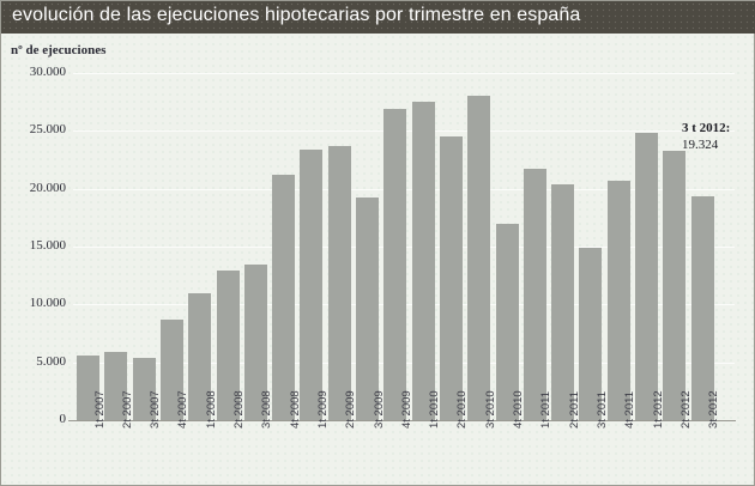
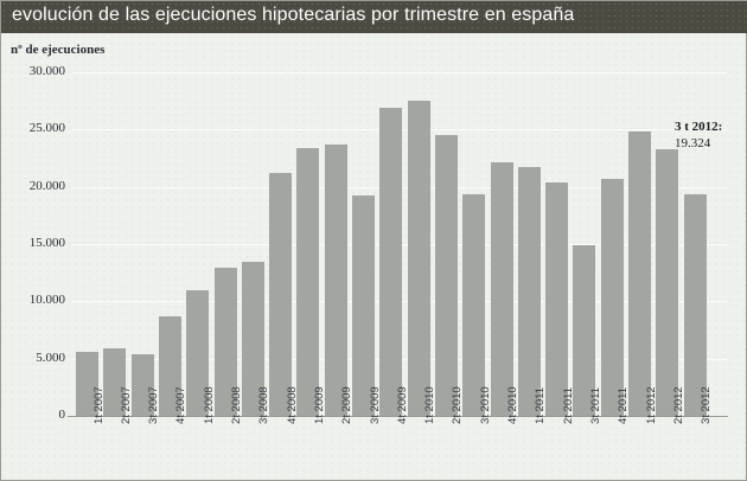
3t 2010: 28000 -> 19000
4t 2010: 17000 -> 22000
